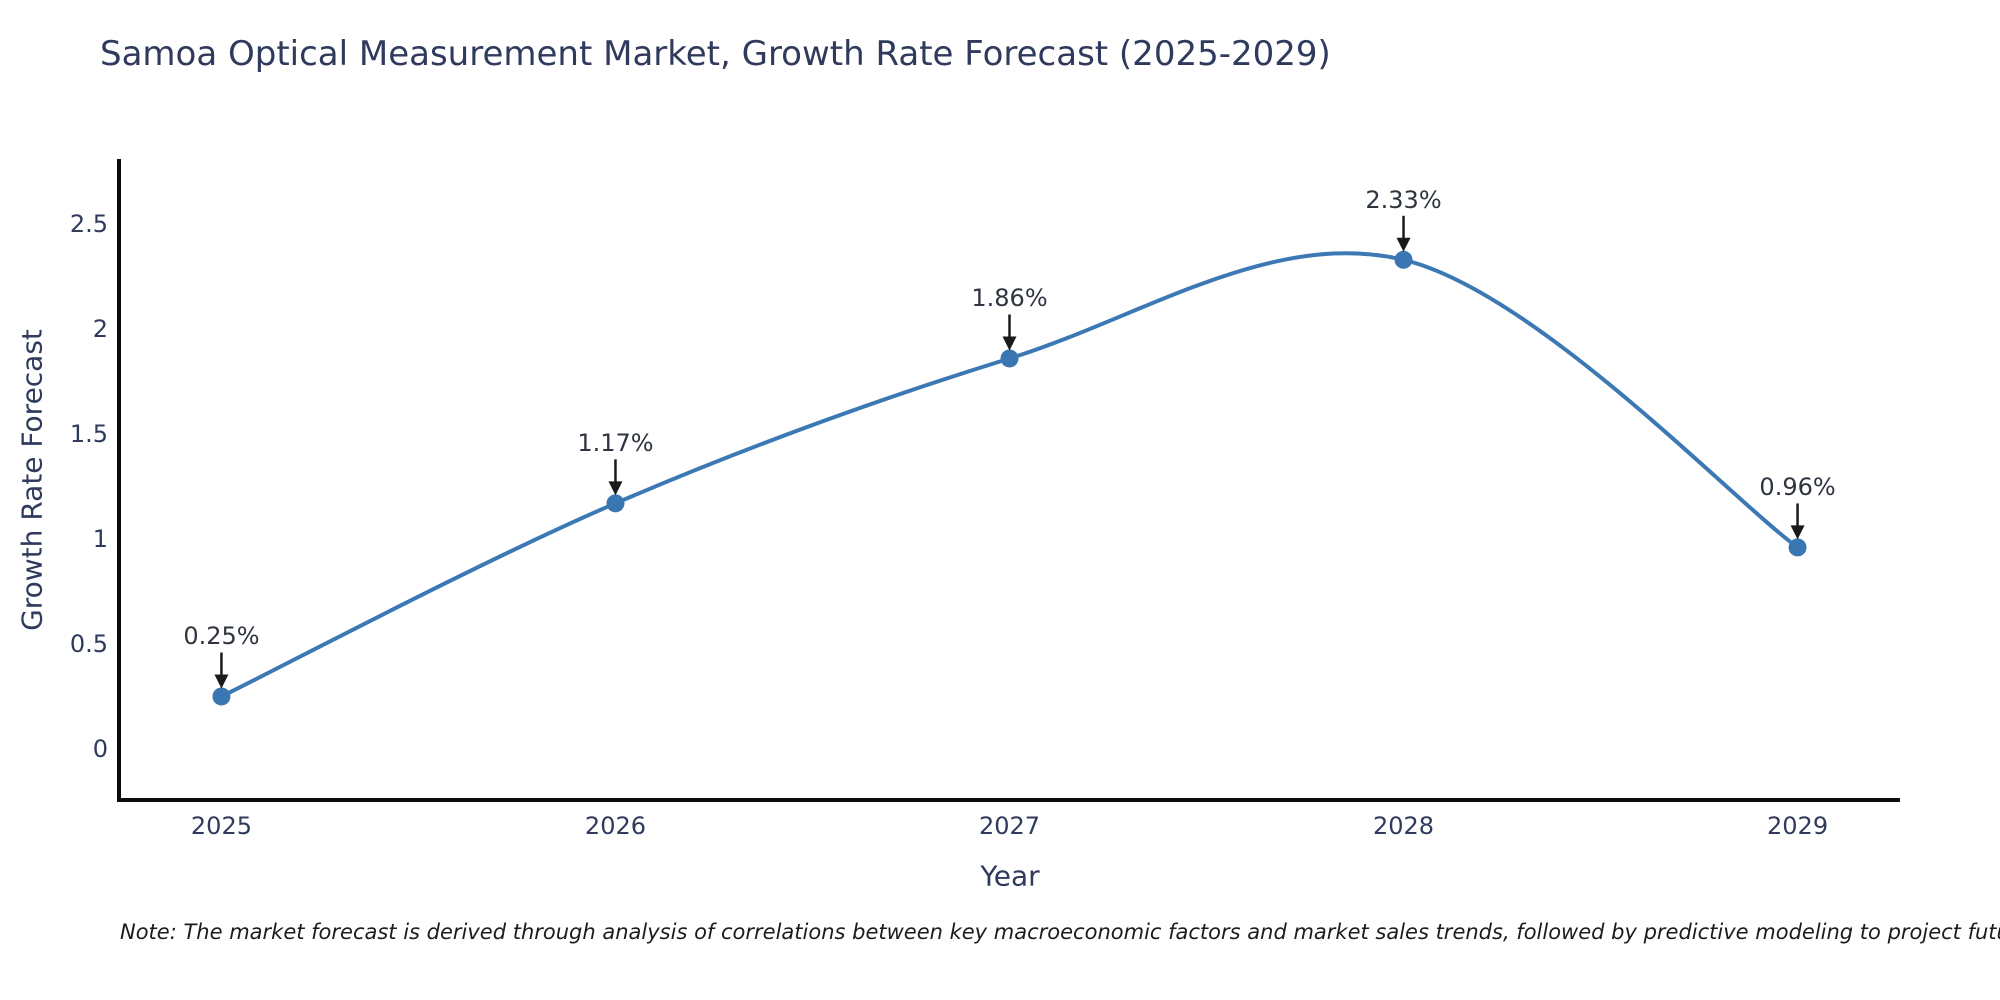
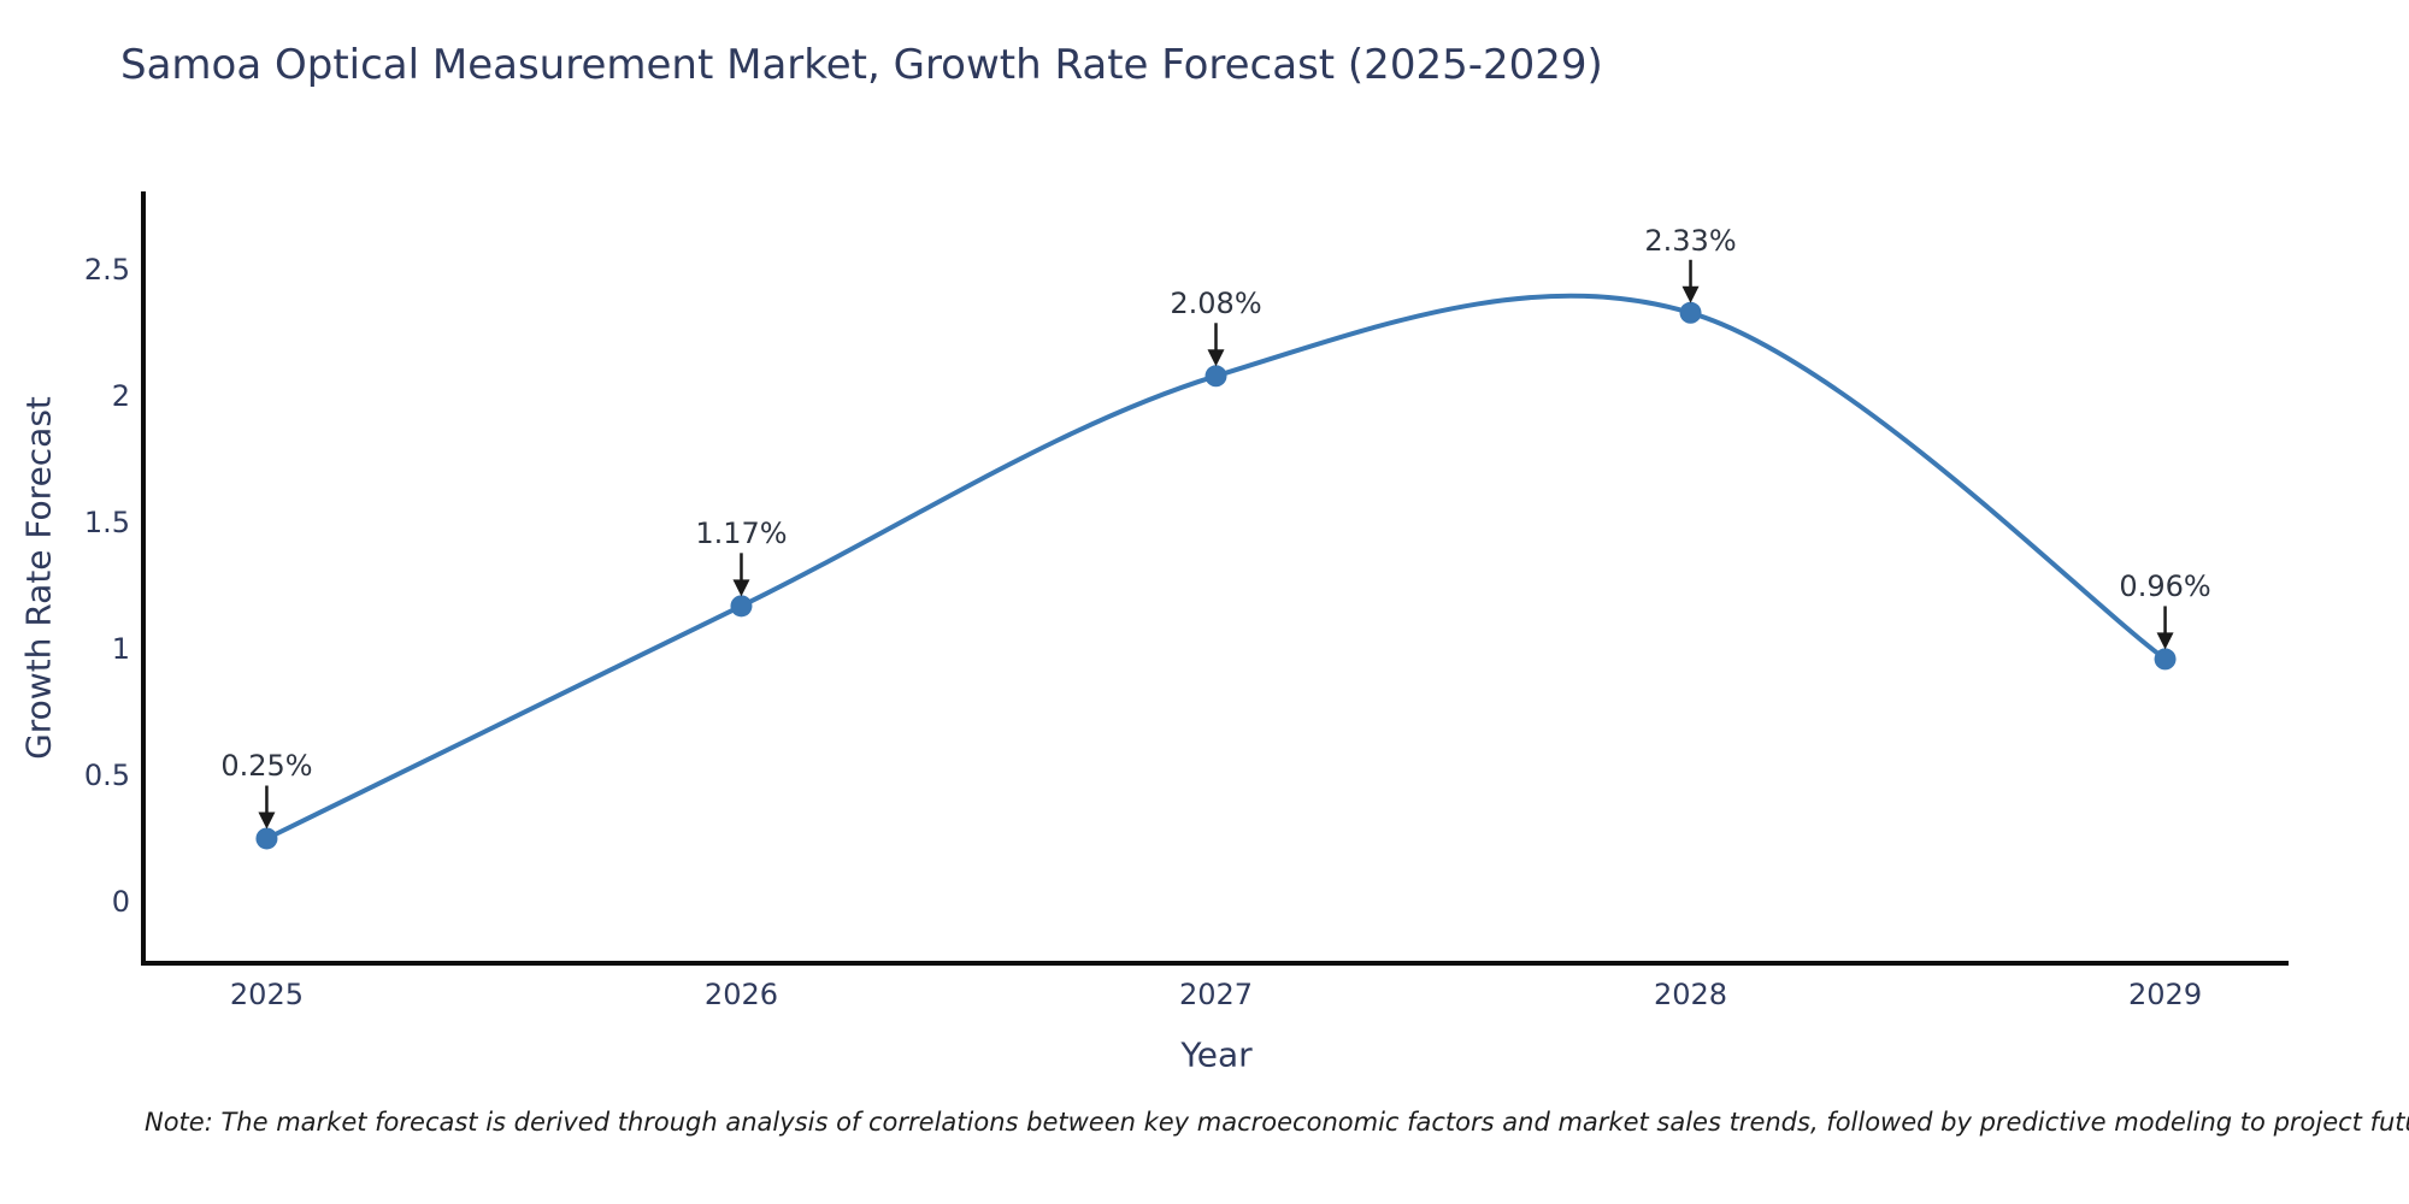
2027: 1.86% -> 2.08%
